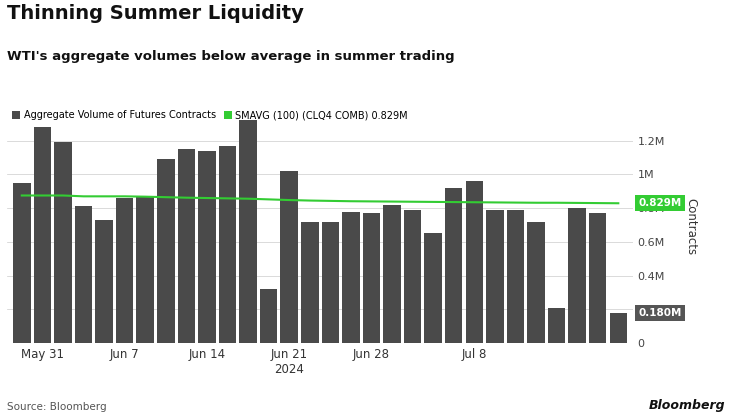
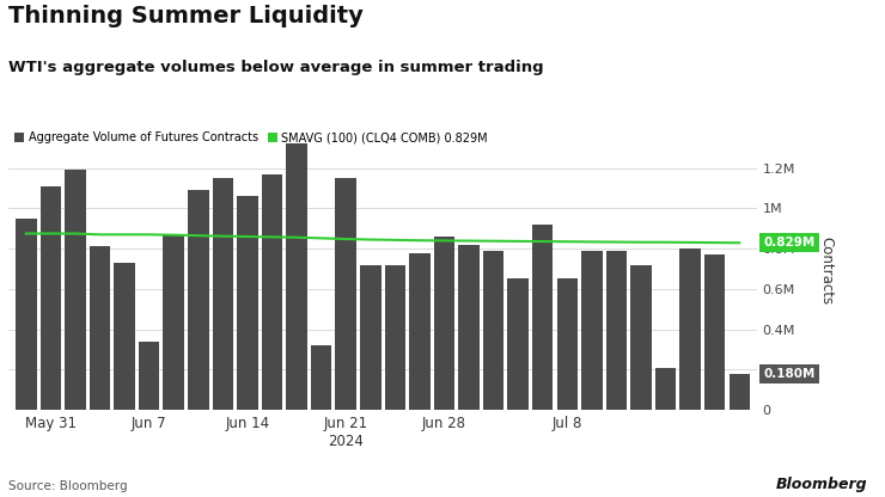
Aggregate Volume of Futures Contracts/May 31: 1.28M -> 1.11M
Aggregate Volume of Futures Contracts/Jun 7: 0.86M -> 0.34M
Aggregate Volume of Futures Contracts/Jun 14: 1.14M -> 1.06M
Aggregate Volume of Futures Contracts/Jun 21 2024: 1.02M -> 1.15M
Aggregate Volume of Futures Contracts/Jun 28: 0.77M -> 0.86M
Aggregate Volume of Futures Contracts/Jul 8: 0.96M -> 0.65M
